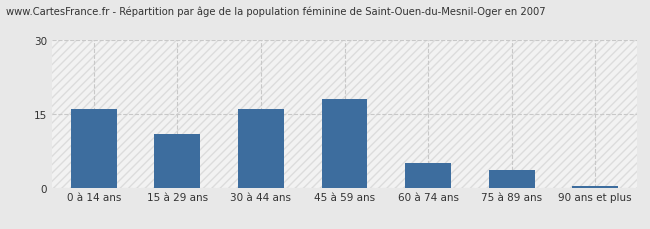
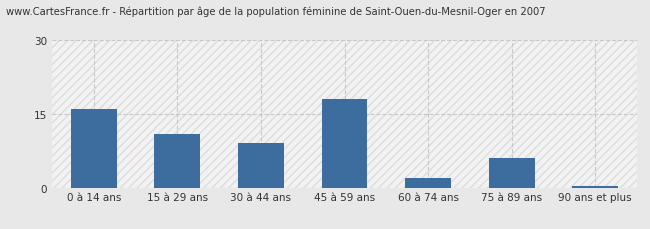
30 à 44 ans: 16.0 -> 9.0
60 à 74 ans: 5.0 -> 2.0
75 à 89 ans: 3.5 -> 6.0
